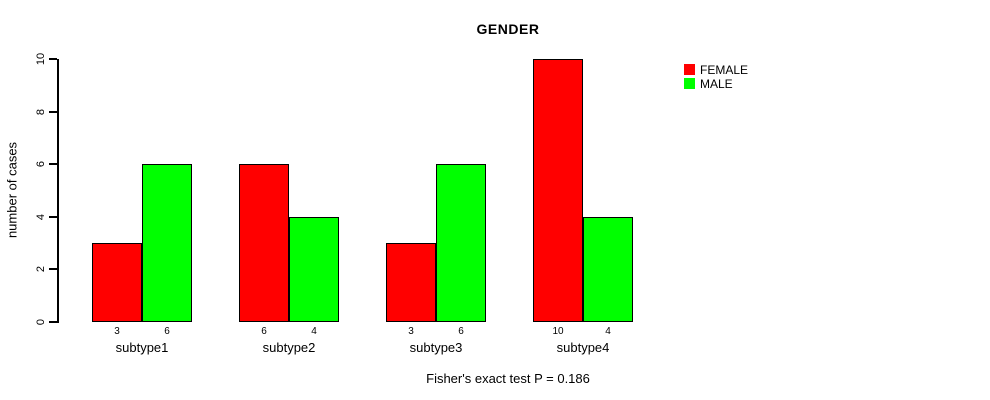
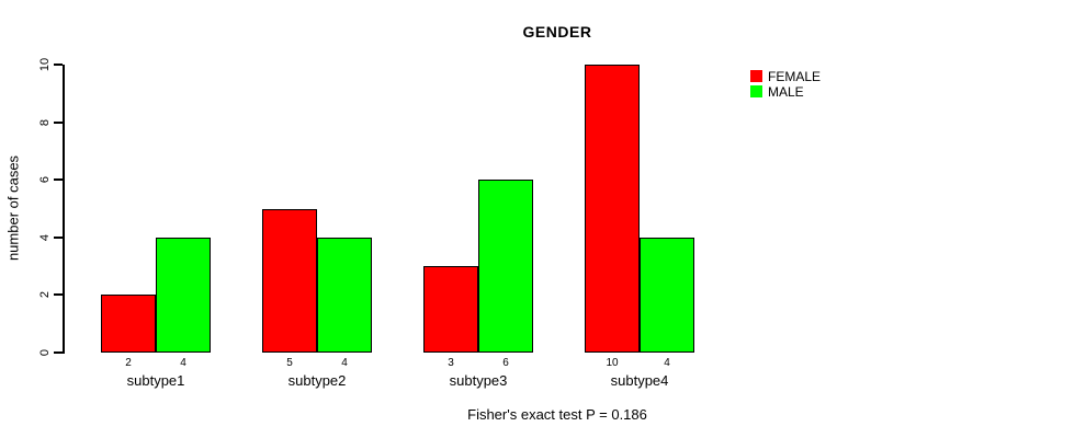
FEMALE/subtype1: 3 -> 2
MALE/subtype1: 6 -> 4
FEMALE/subtype2: 6 -> 5
